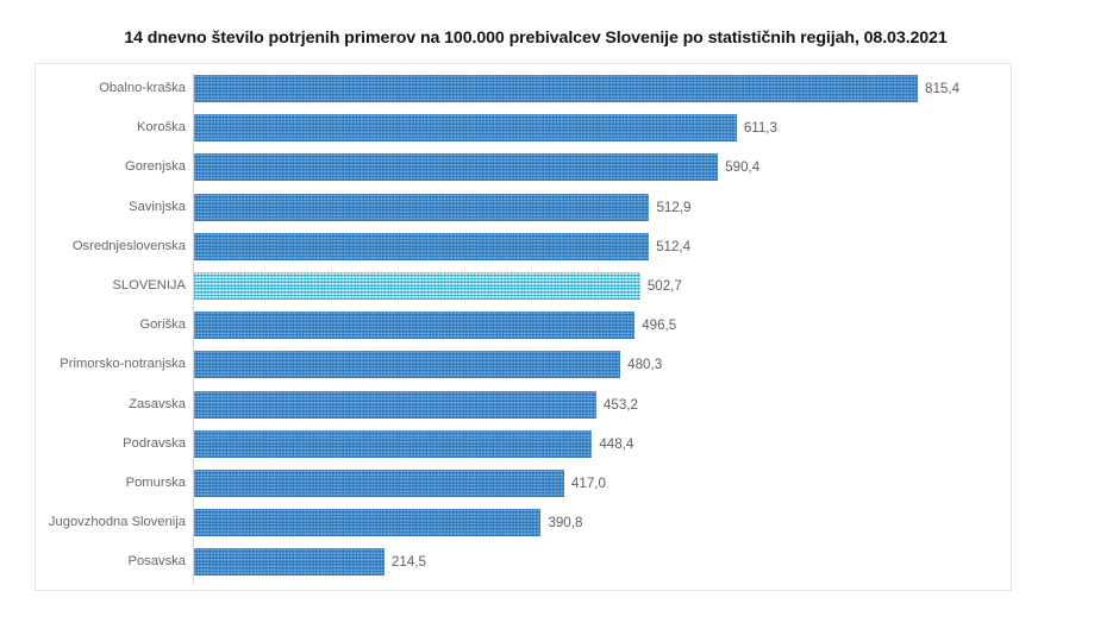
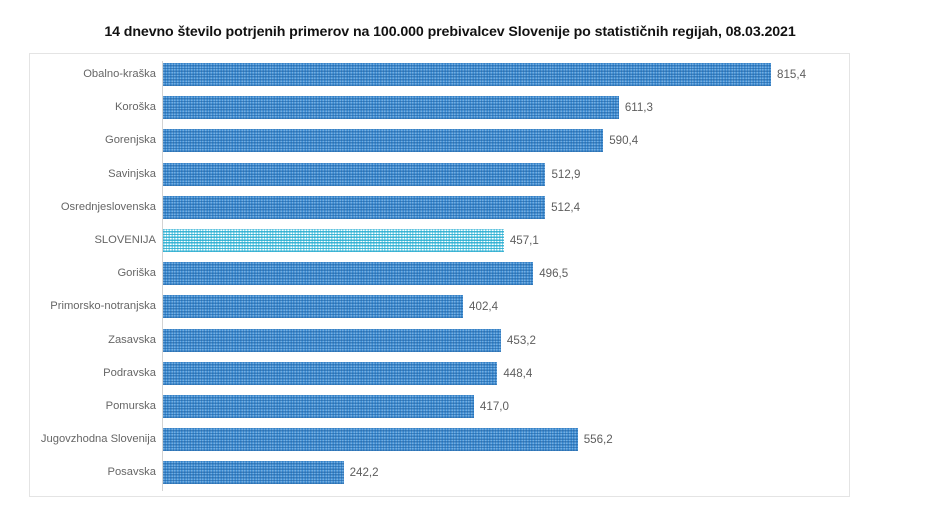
SLOVENIJA: 502,7 -> 457,1
Primorsko-notranjska: 480,3 -> 402,4
Jugovzhodna Slovenija: 390,8 -> 556,2
Posavska: 214,5 -> 242,2
